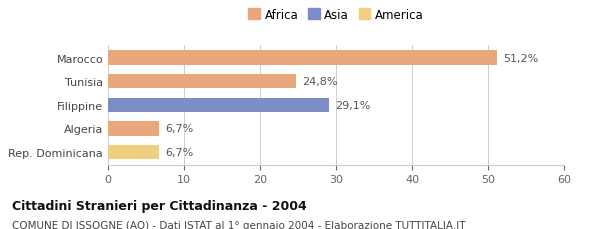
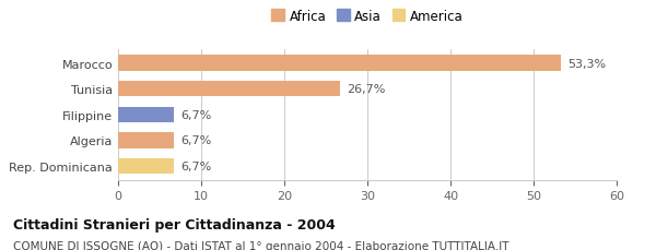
Marocco: 51,2% -> 53,3%
Tunisia: 24,8% -> 26,7%
Filippine: 29,1% -> 6,7%
